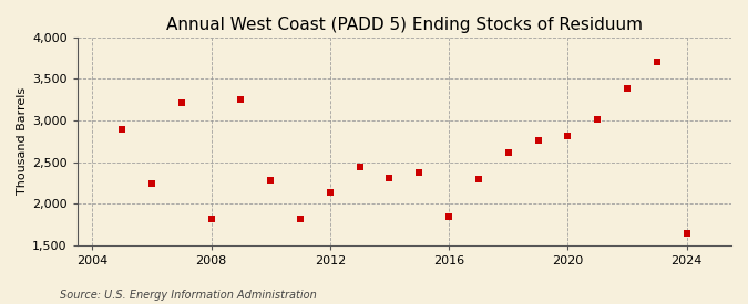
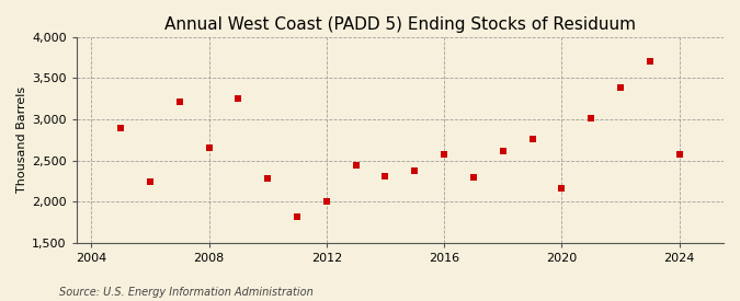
2008: 1,820 -> 2,660
2012: 2,140 -> 2,000
2016: 1,840 -> 2,580
2020: 2,820 -> 2,160
2024: 1,640 -> 2,580
